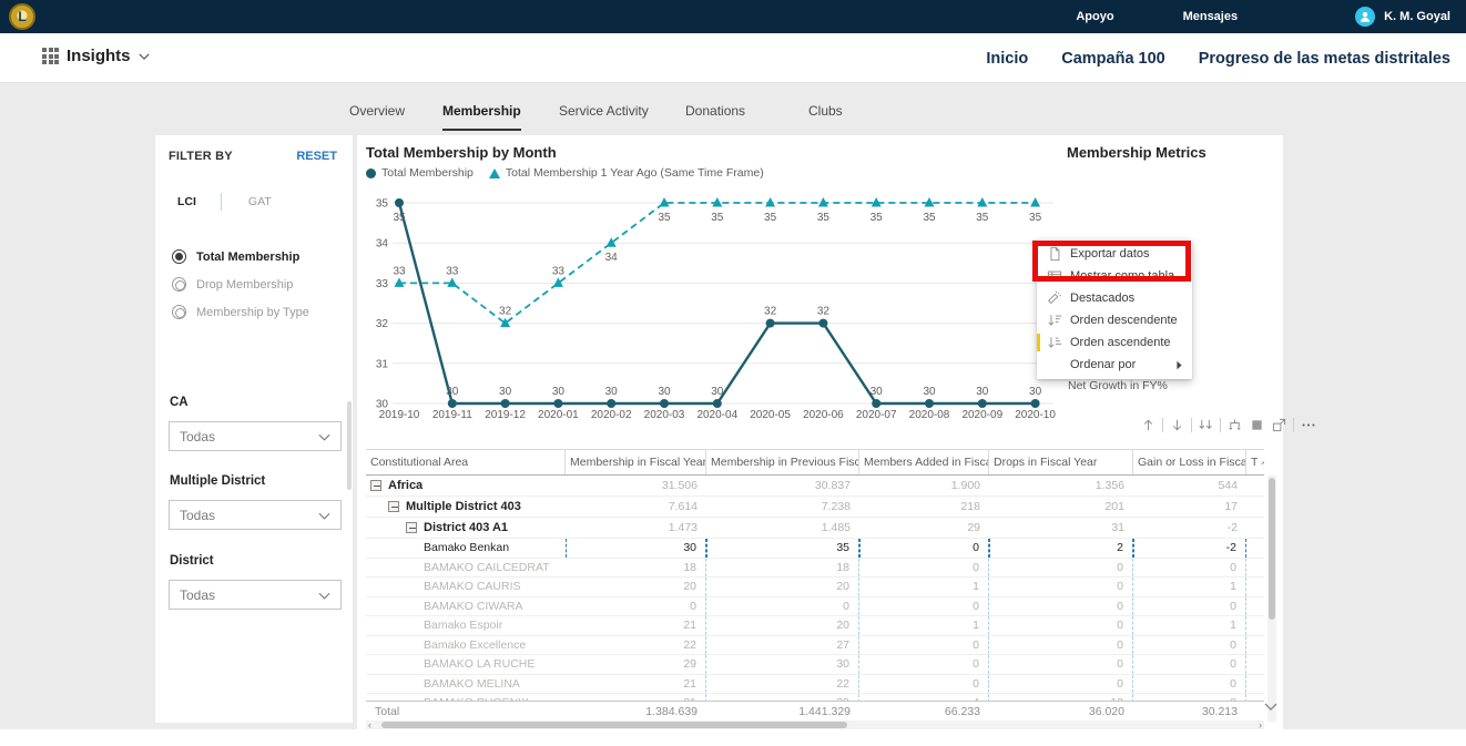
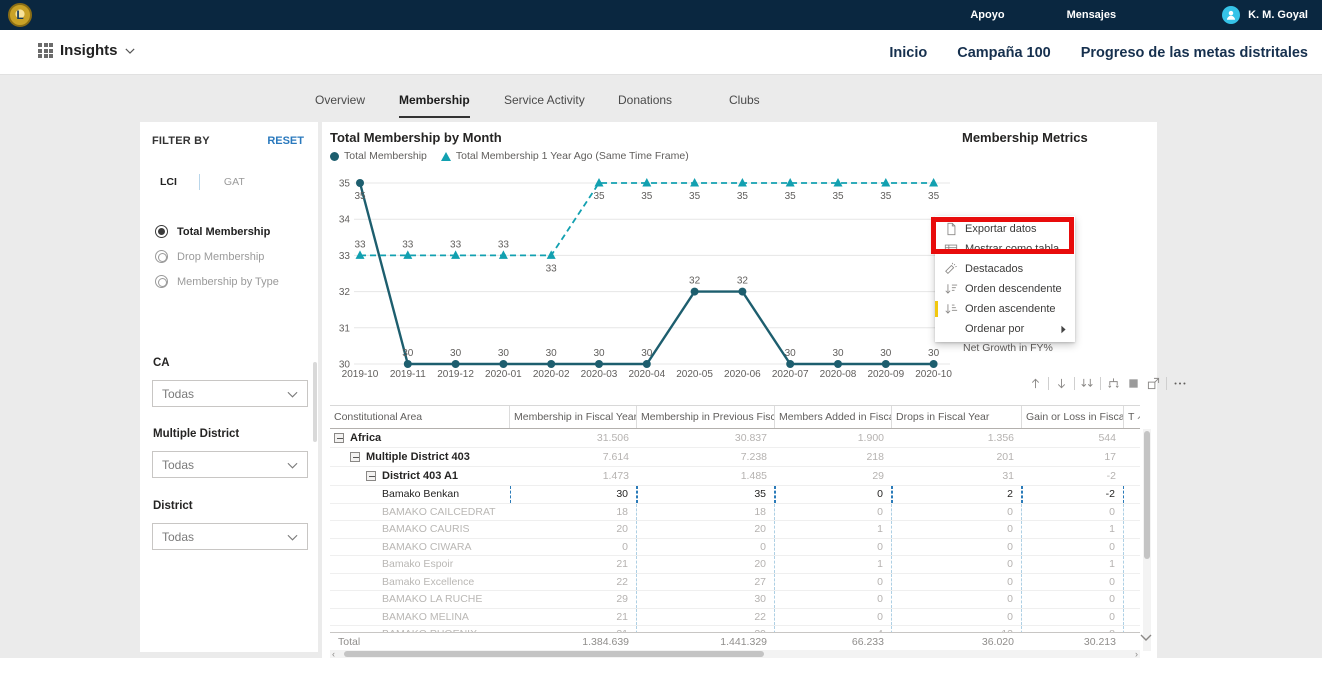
Total Membership 1 Year Ago (Same Time Frame)/2019-12: 32 -> 33
Total Membership 1 Year Ago (Same Time Frame)/2020-02: 34 -> 33
